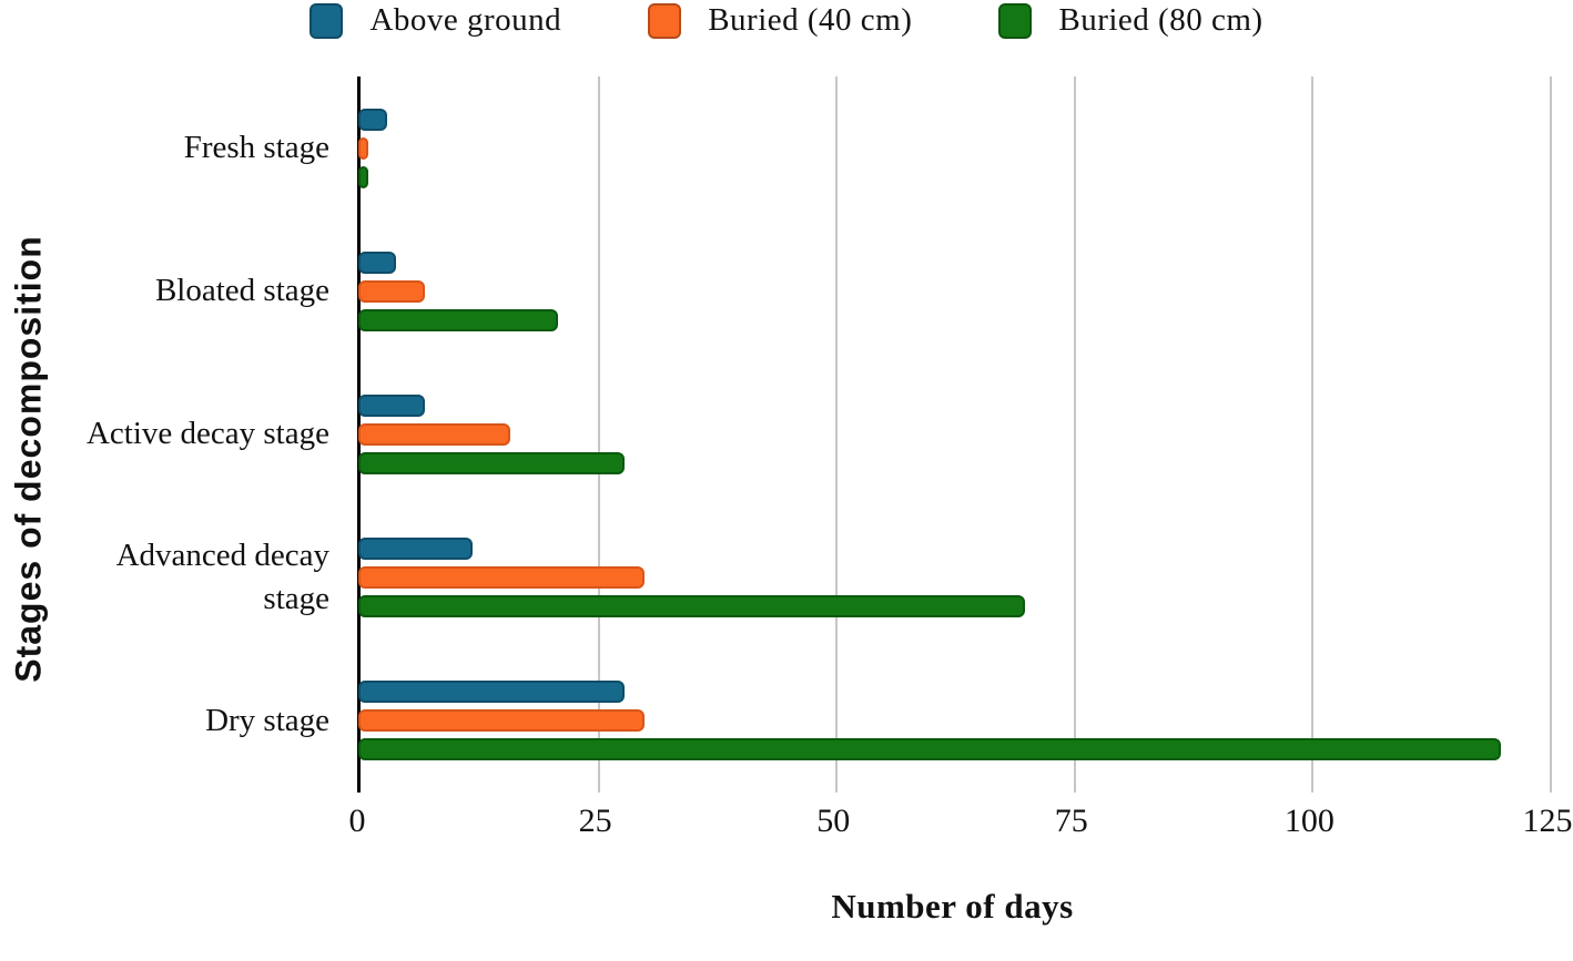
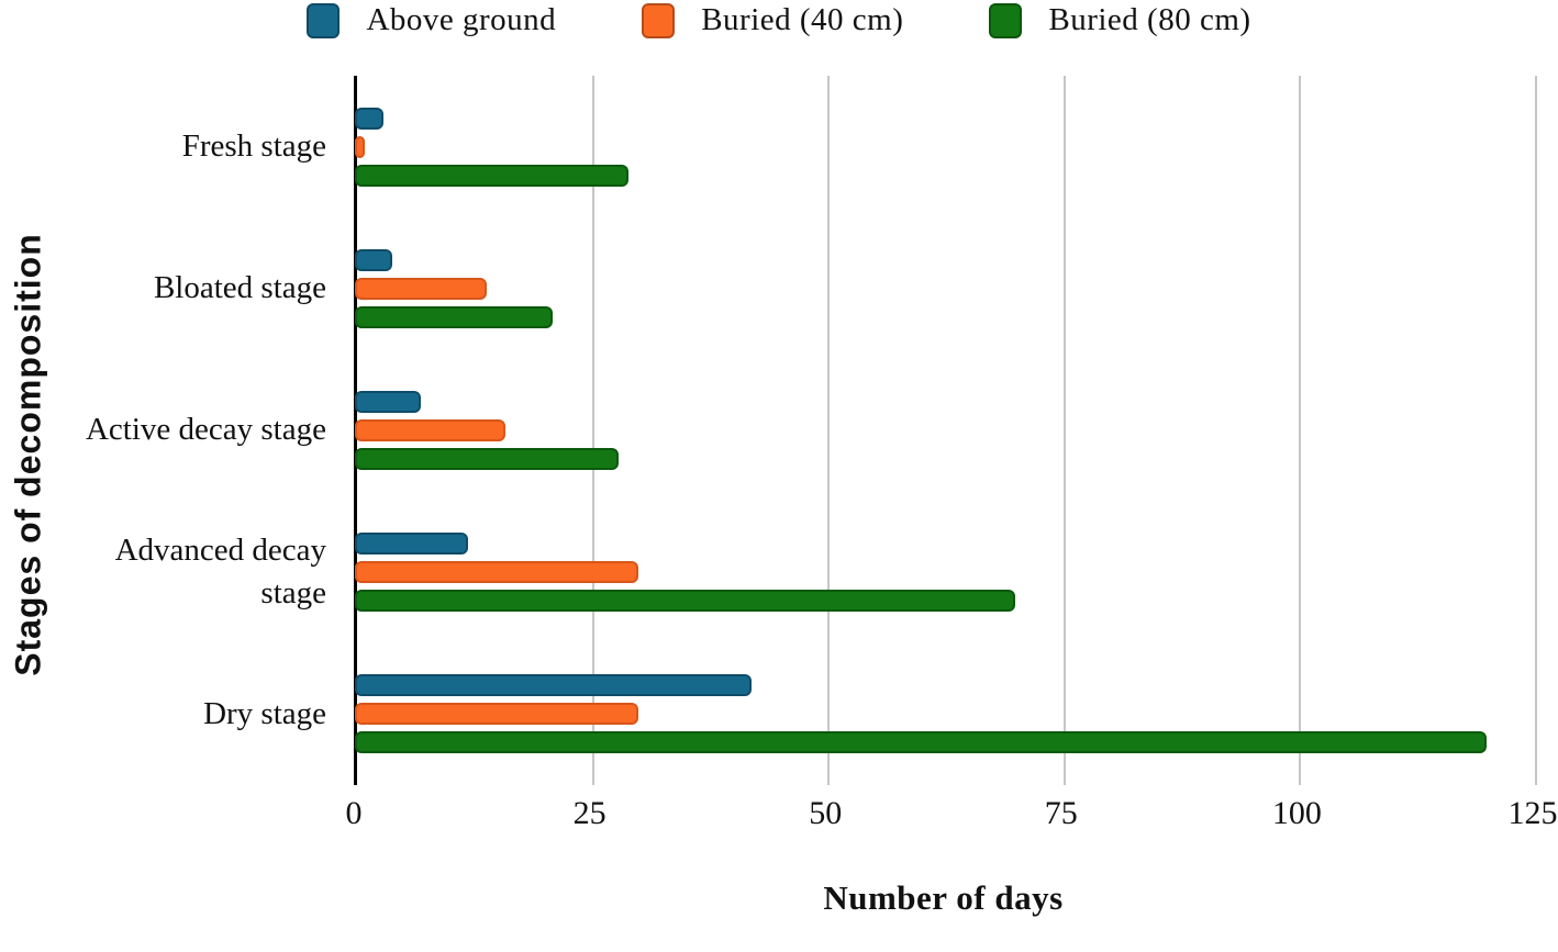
Buried (80 cm)/Fresh stage: 1 -> 29
Buried (40 cm)/Bloated stage: 7 -> 14
Above ground/Dry stage: 28 -> 42
